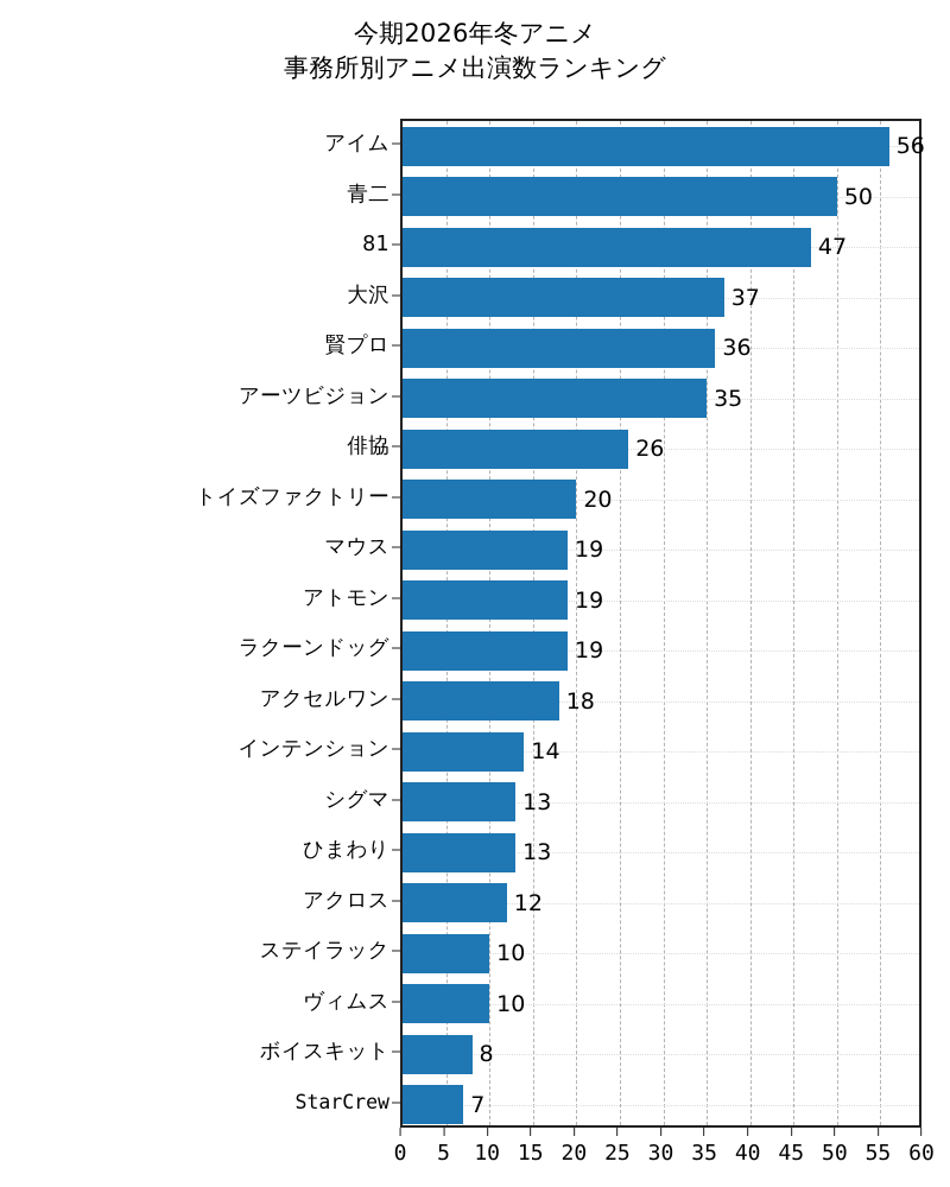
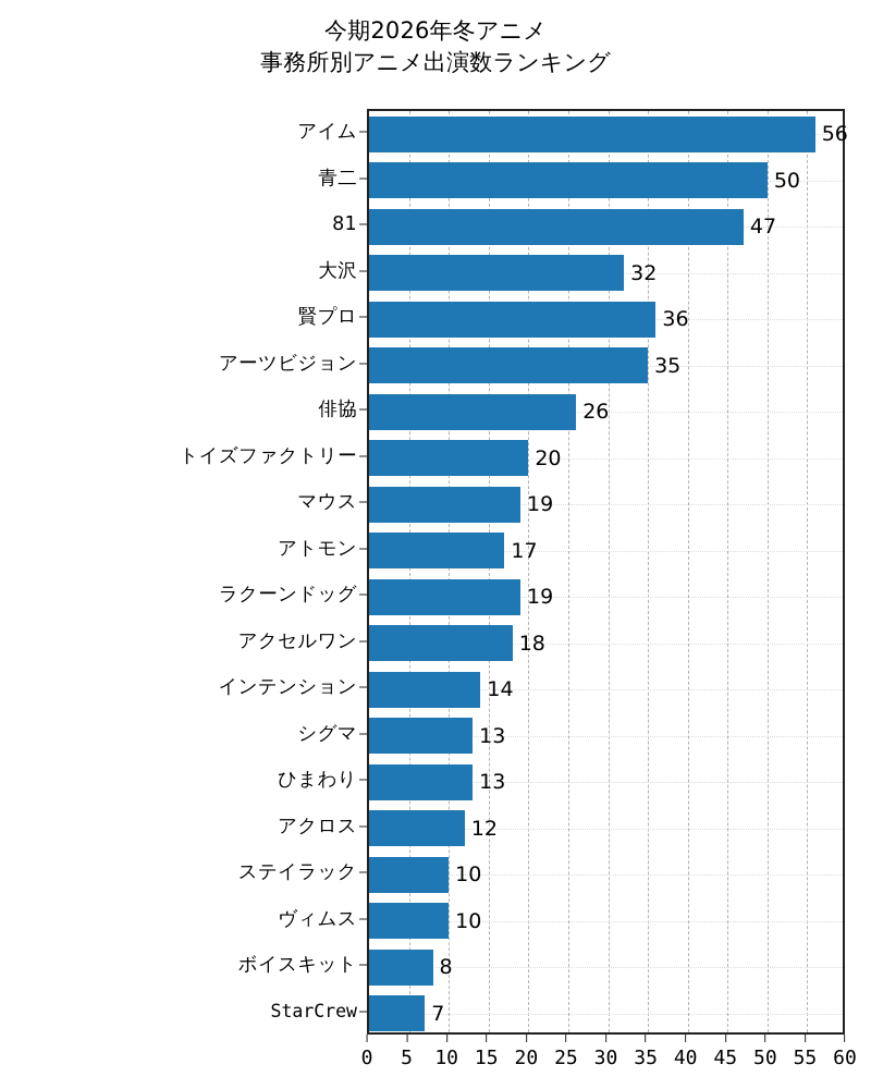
大沢: 37 -> 32
アトモン: 19 -> 17
